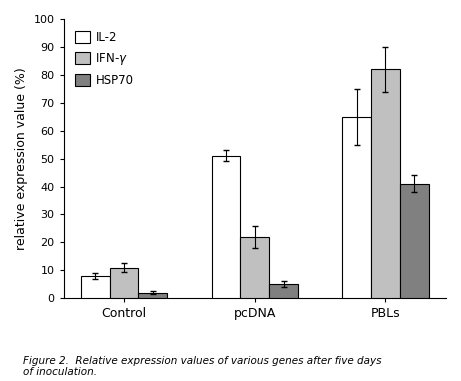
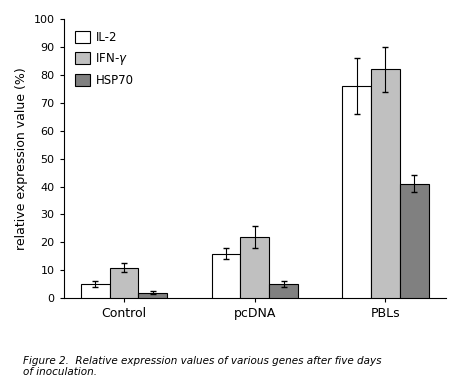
IL-2/Control: 8 -> 5
IL-2/pcDNA: 51 -> 16
IL-2/PBLs: 65 -> 76
